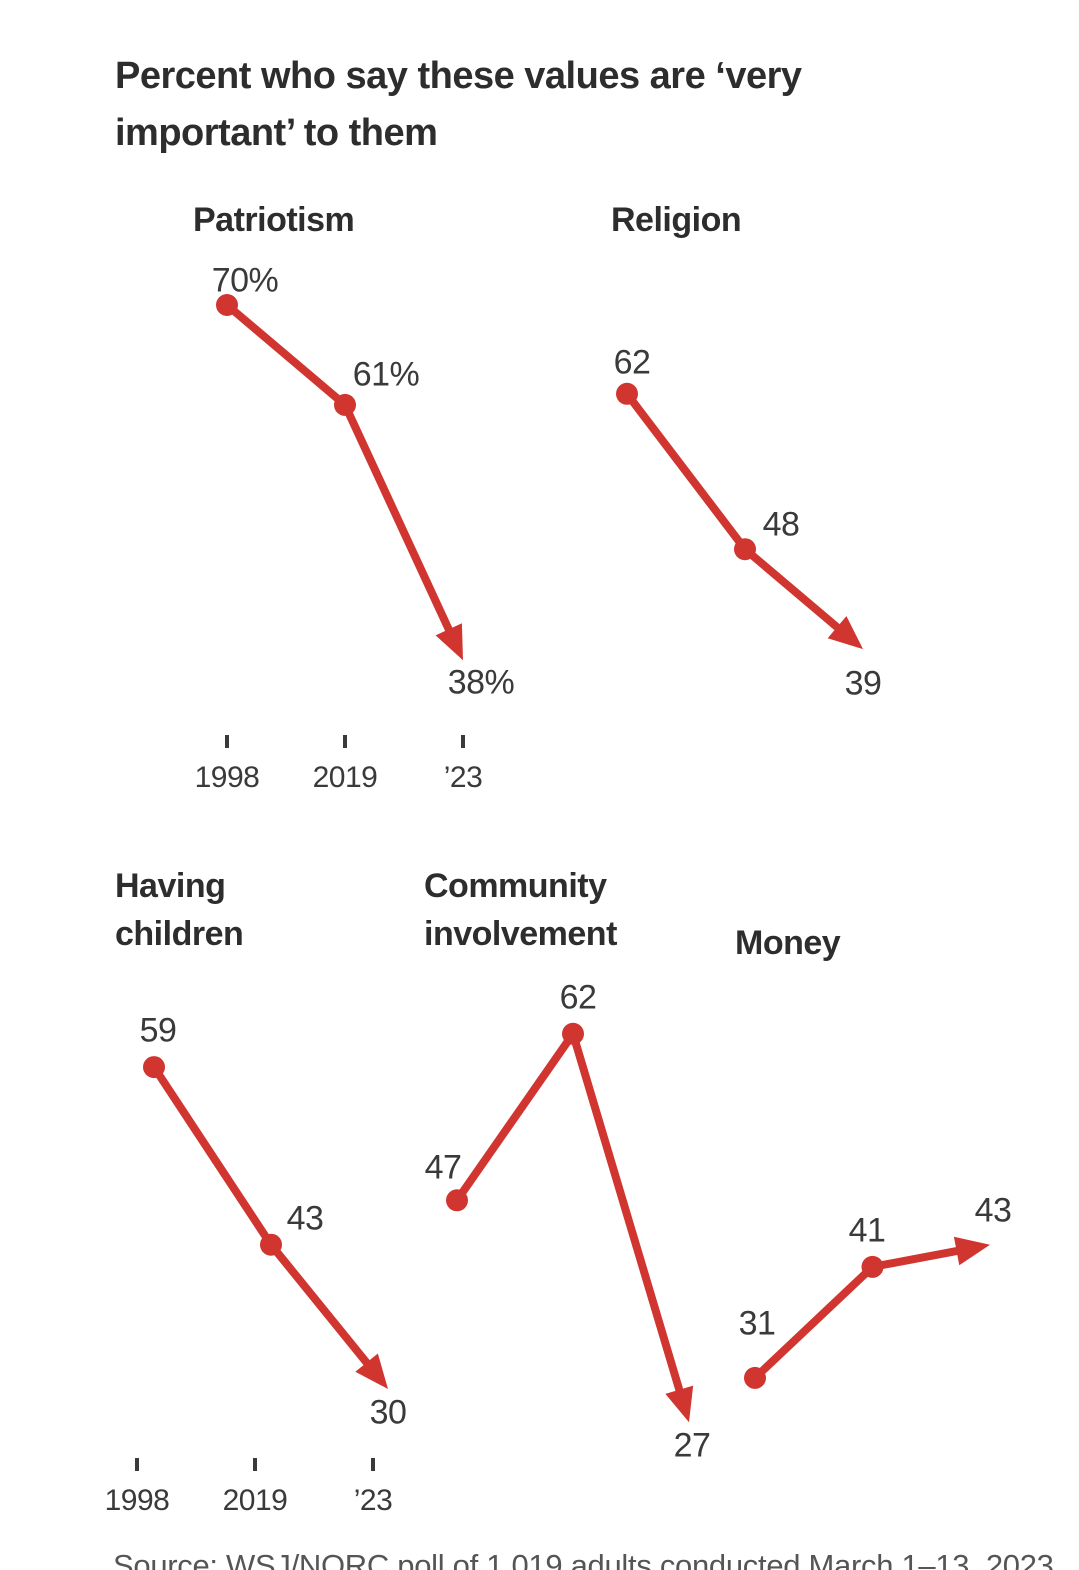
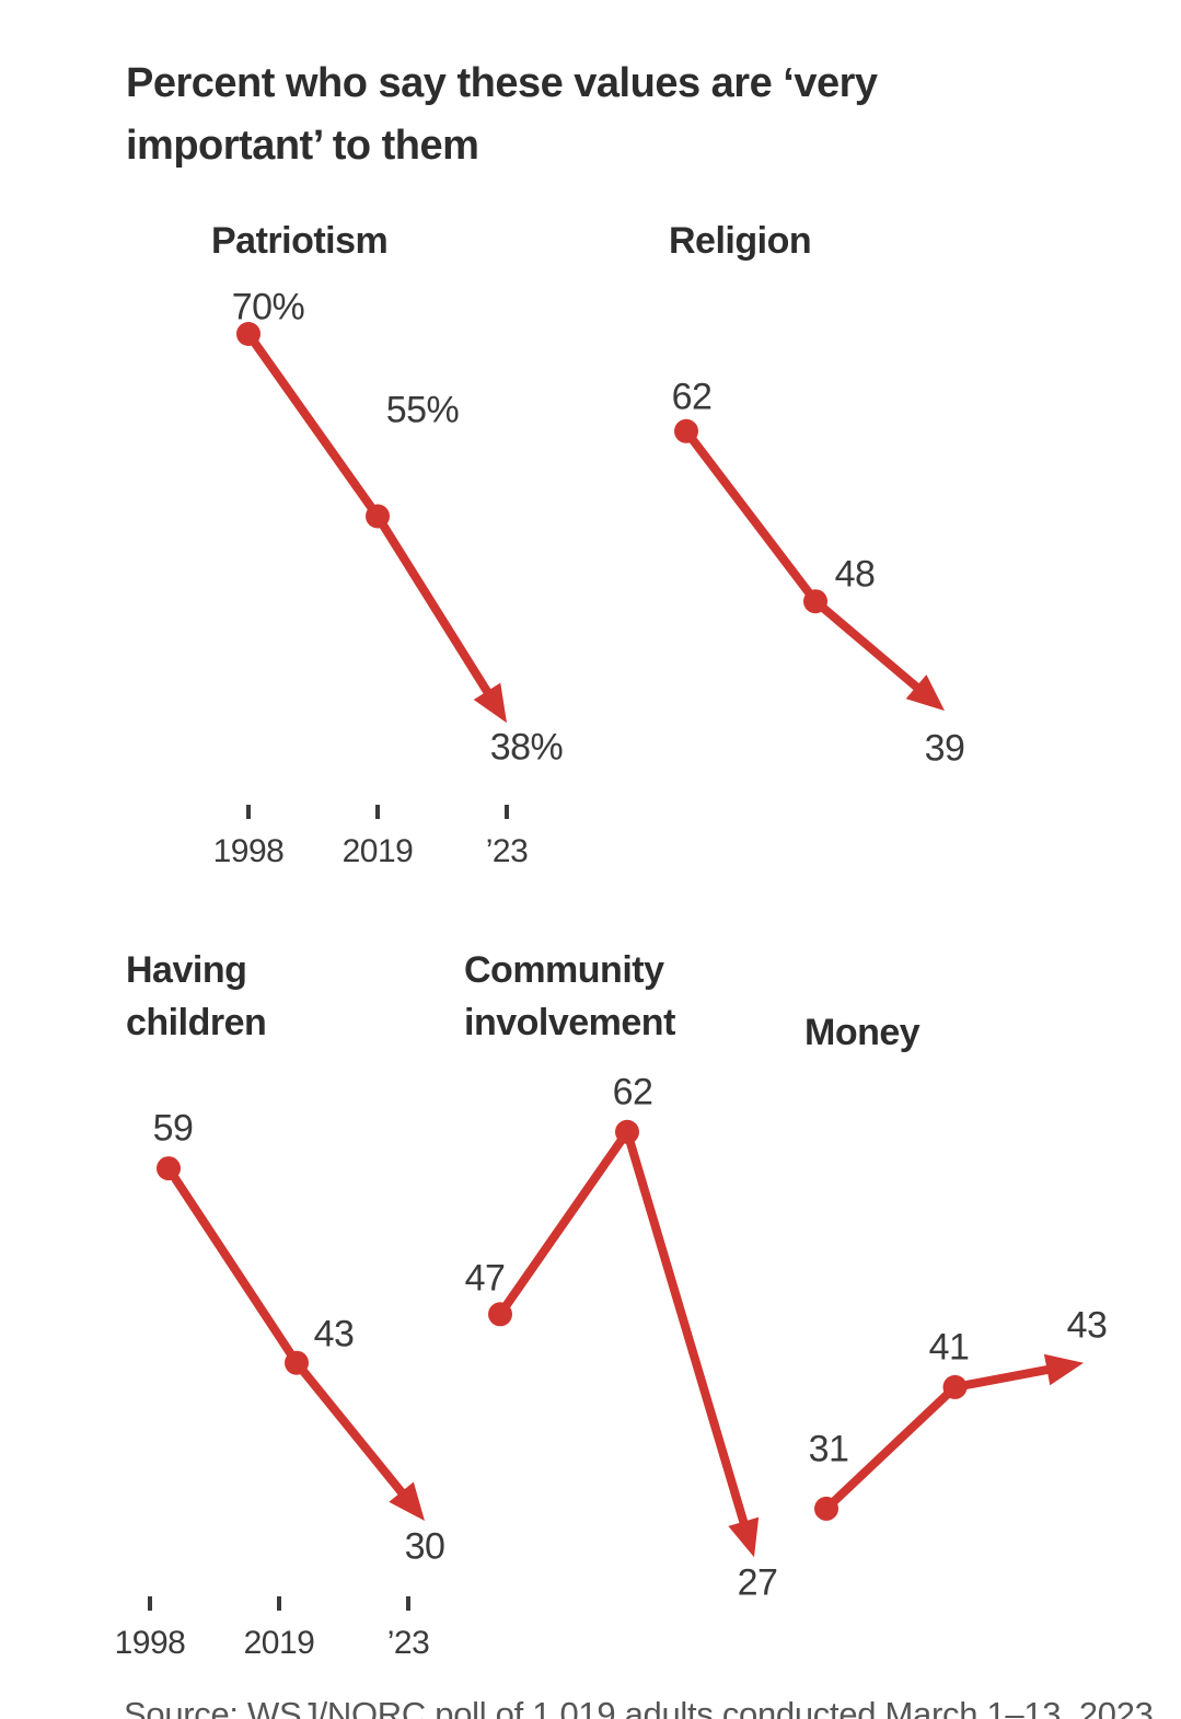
Patriotism/2019: 61% -> 55%
